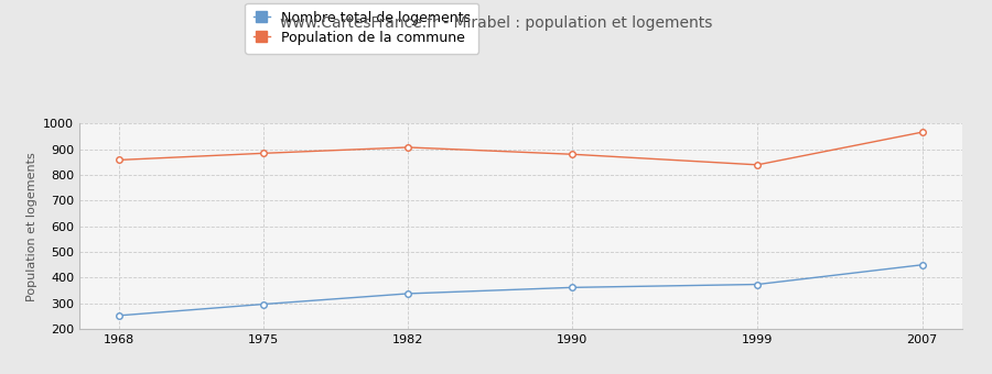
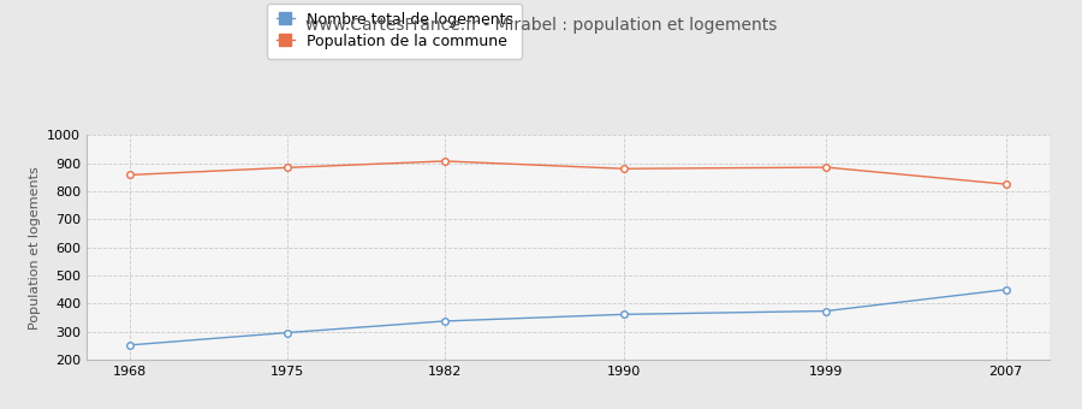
Population de la commune/1999: 839 -> 885
Population de la commune/2007: 966 -> 825
